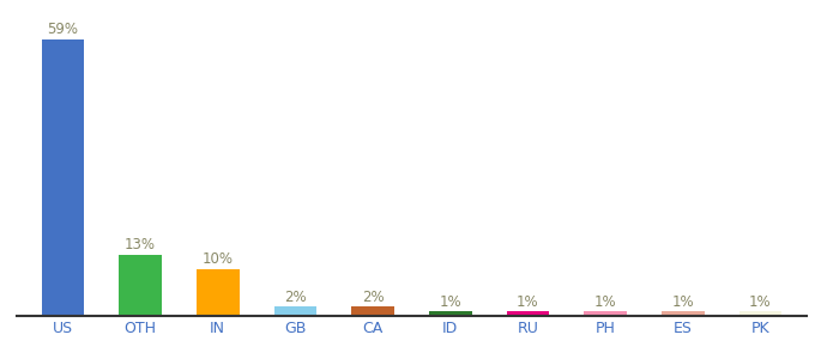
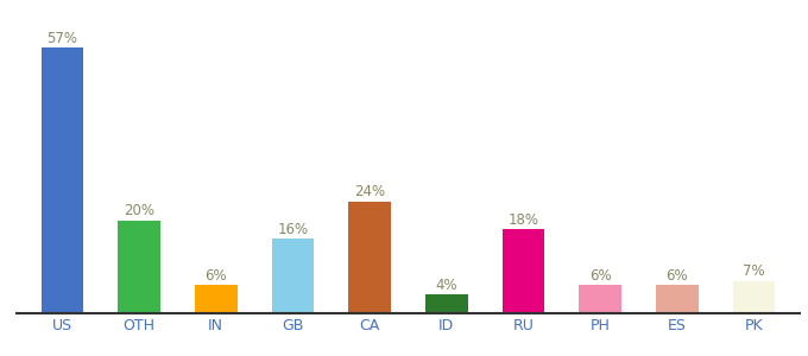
US: 59% -> 57%
OTH: 13% -> 20%
IN: 10% -> 6%
GB: 2% -> 16%
CA: 2% -> 24%
ID: 1% -> 4%
RU: 1% -> 18%
PH: 1% -> 6%
ES: 1% -> 6%
PK: 1% -> 7%
